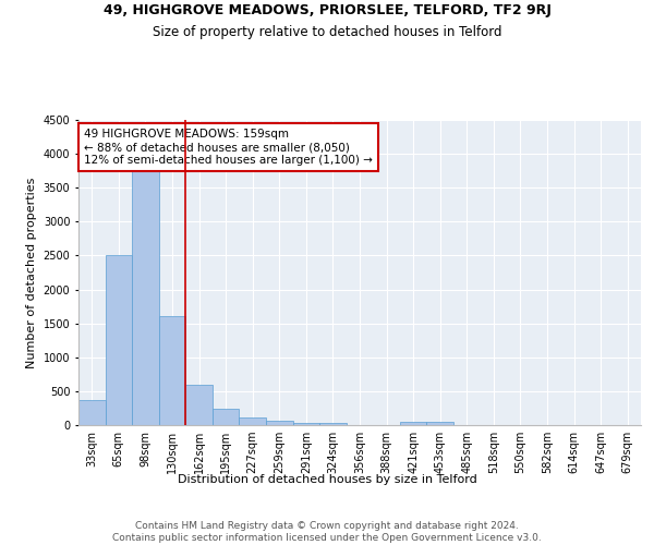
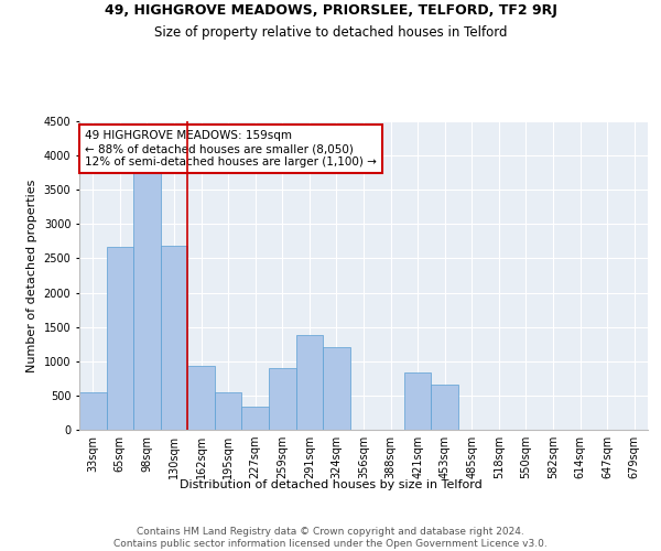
33sqm: 380 -> 540
65sqm: 2500 -> 2660
130sqm: 1600 -> 2680
162sqm: 600 -> 940
195sqm: 240 -> 540
227sqm: 100 -> 340
259sqm: 60 -> 900
291sqm: 40 -> 1380
324sqm: 40 -> 1200
421sqm: 60 -> 840
453sqm: 60 -> 660
